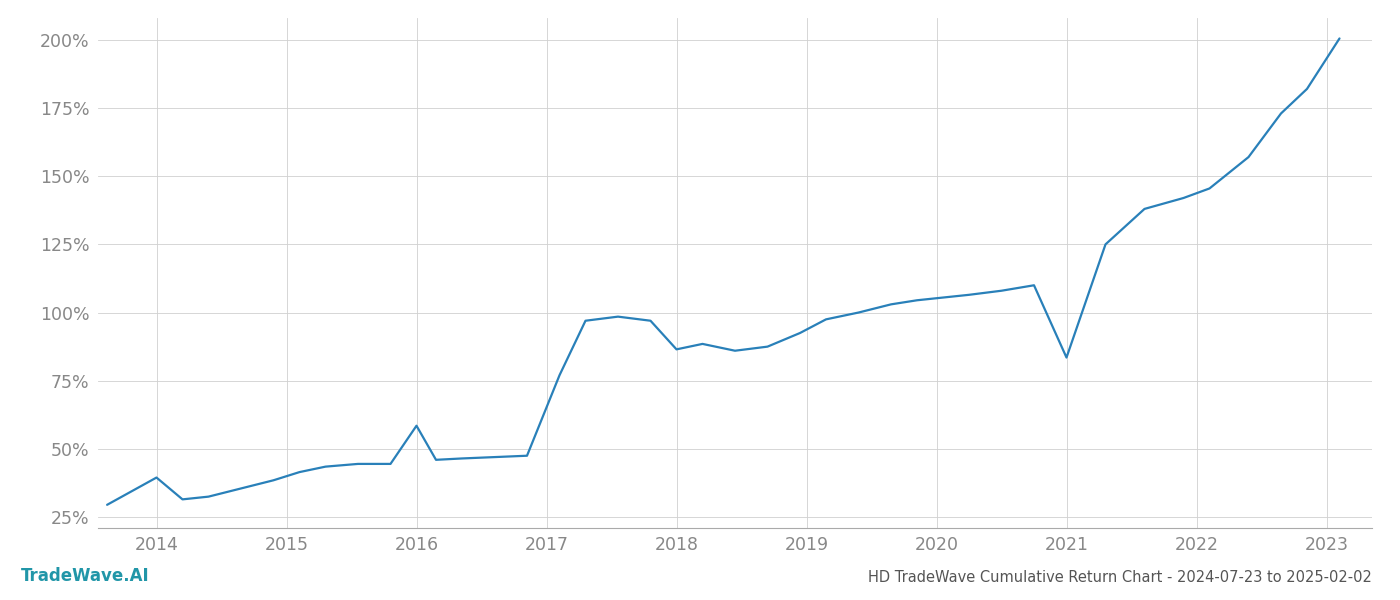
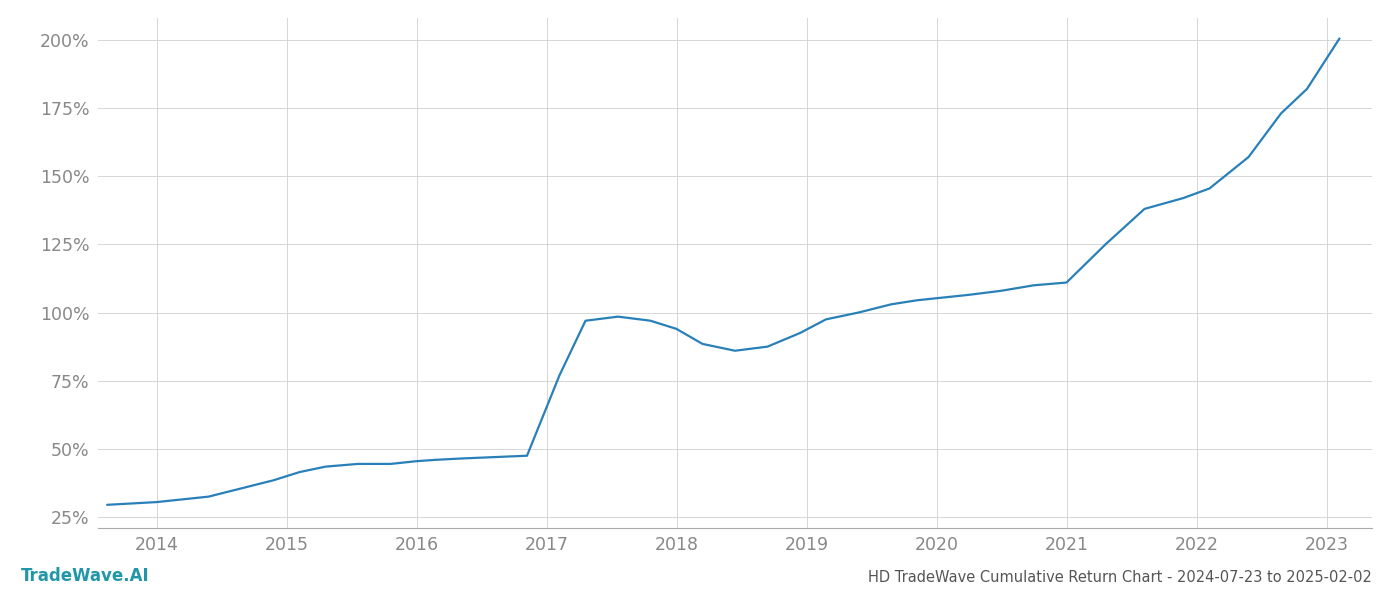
2014: 39.5% -> 30.5%
2016: 58.5% -> 45.5%
2018: 86.5% -> 94.0%
2021: 83.5% -> 111.0%
